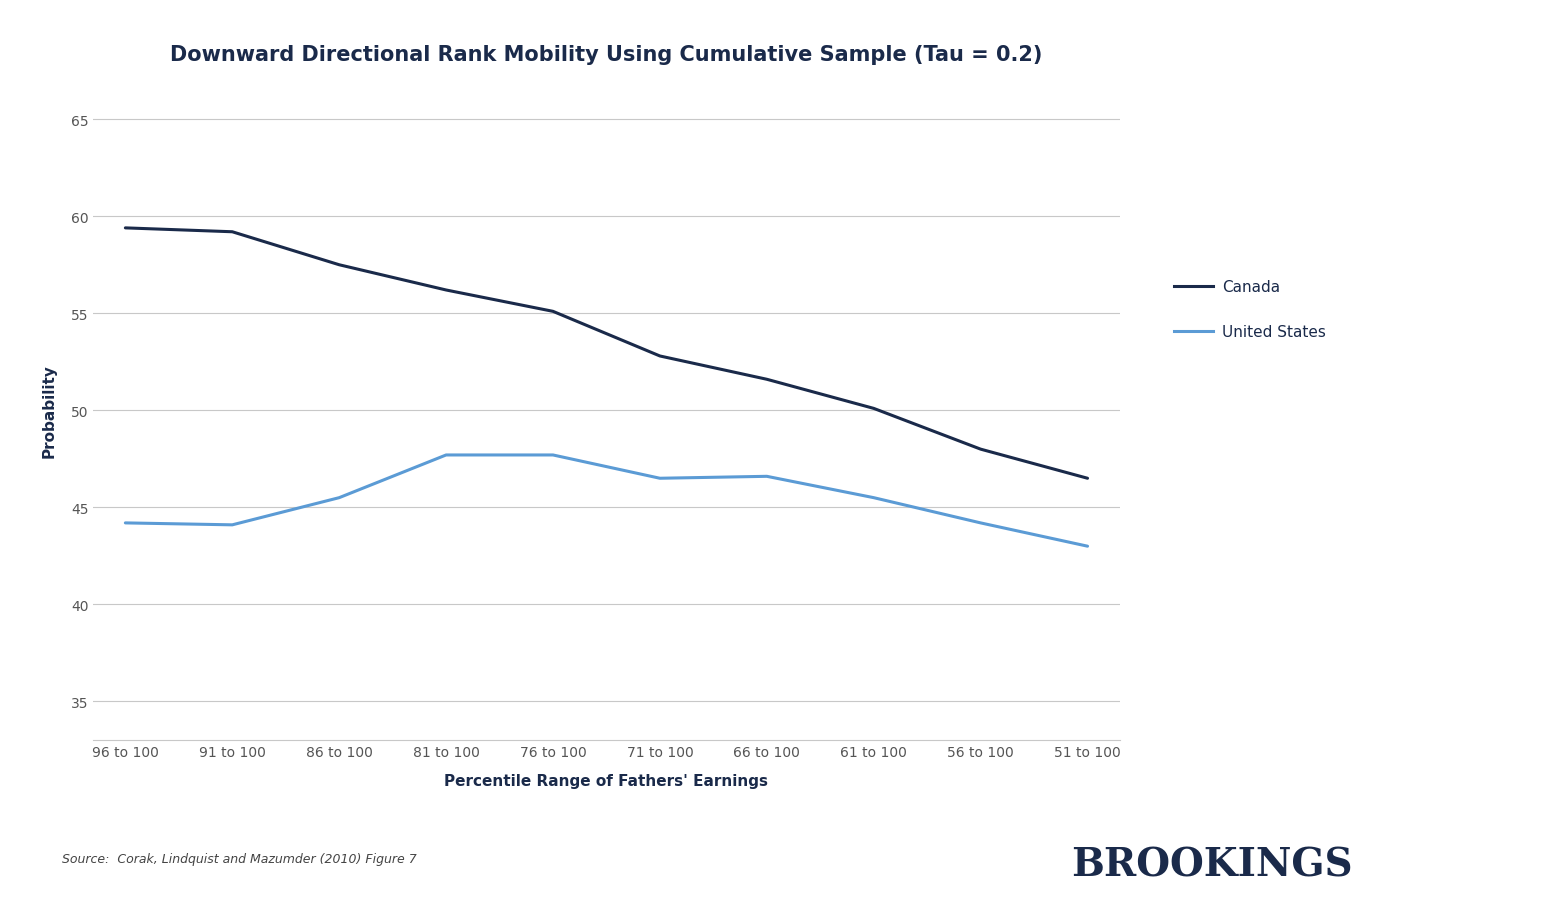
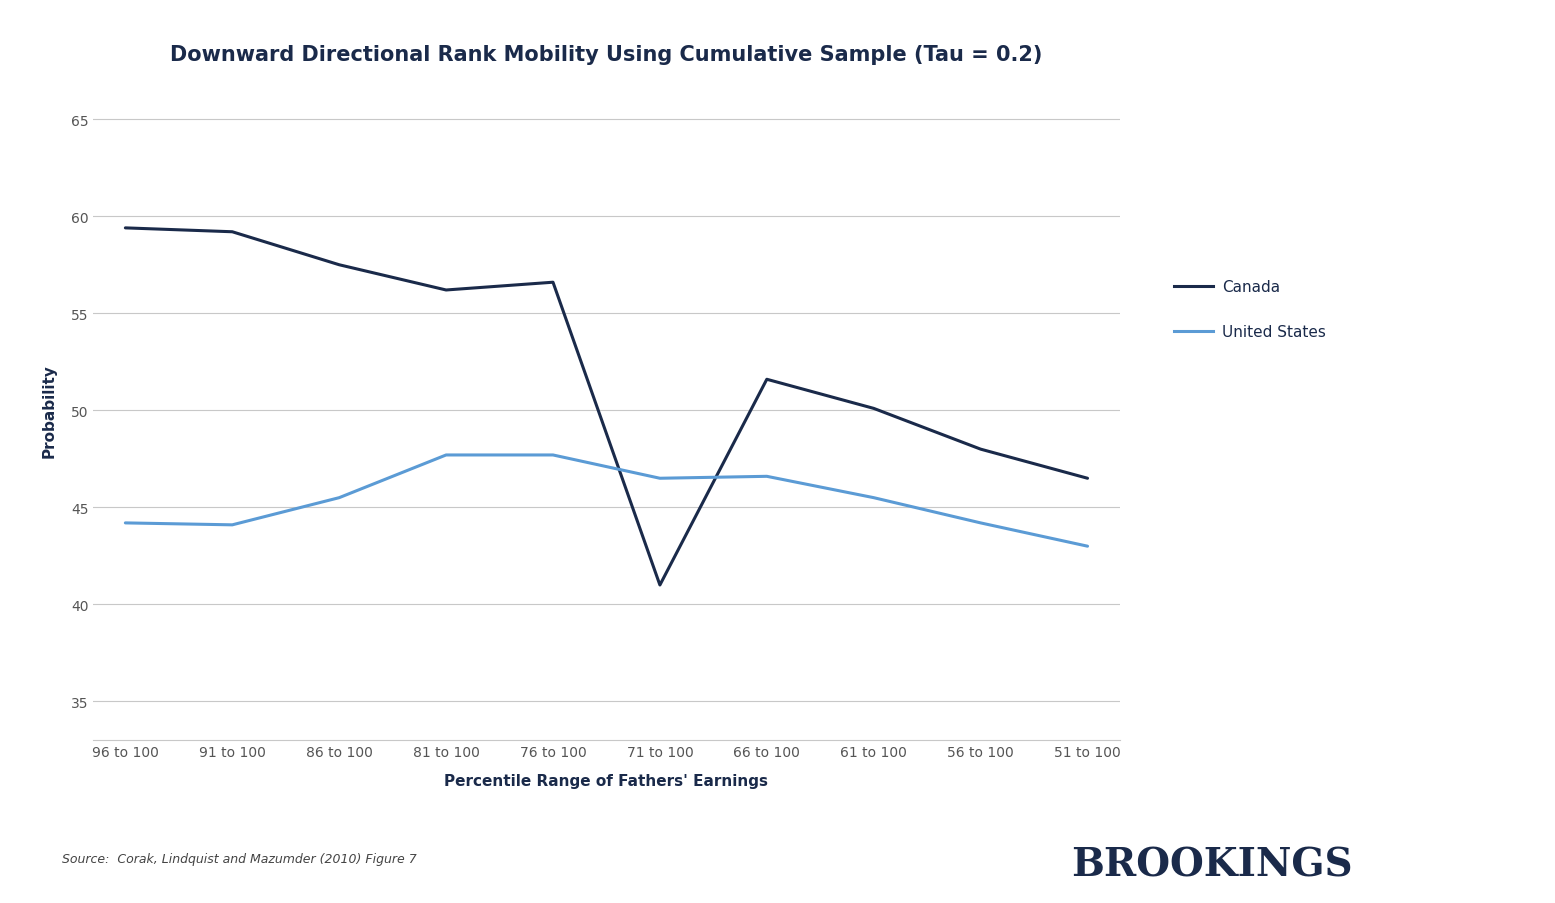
Canada/76 to 100: 55.1 -> 56.6
Canada/71 to 100: 52.8 -> 41.0
